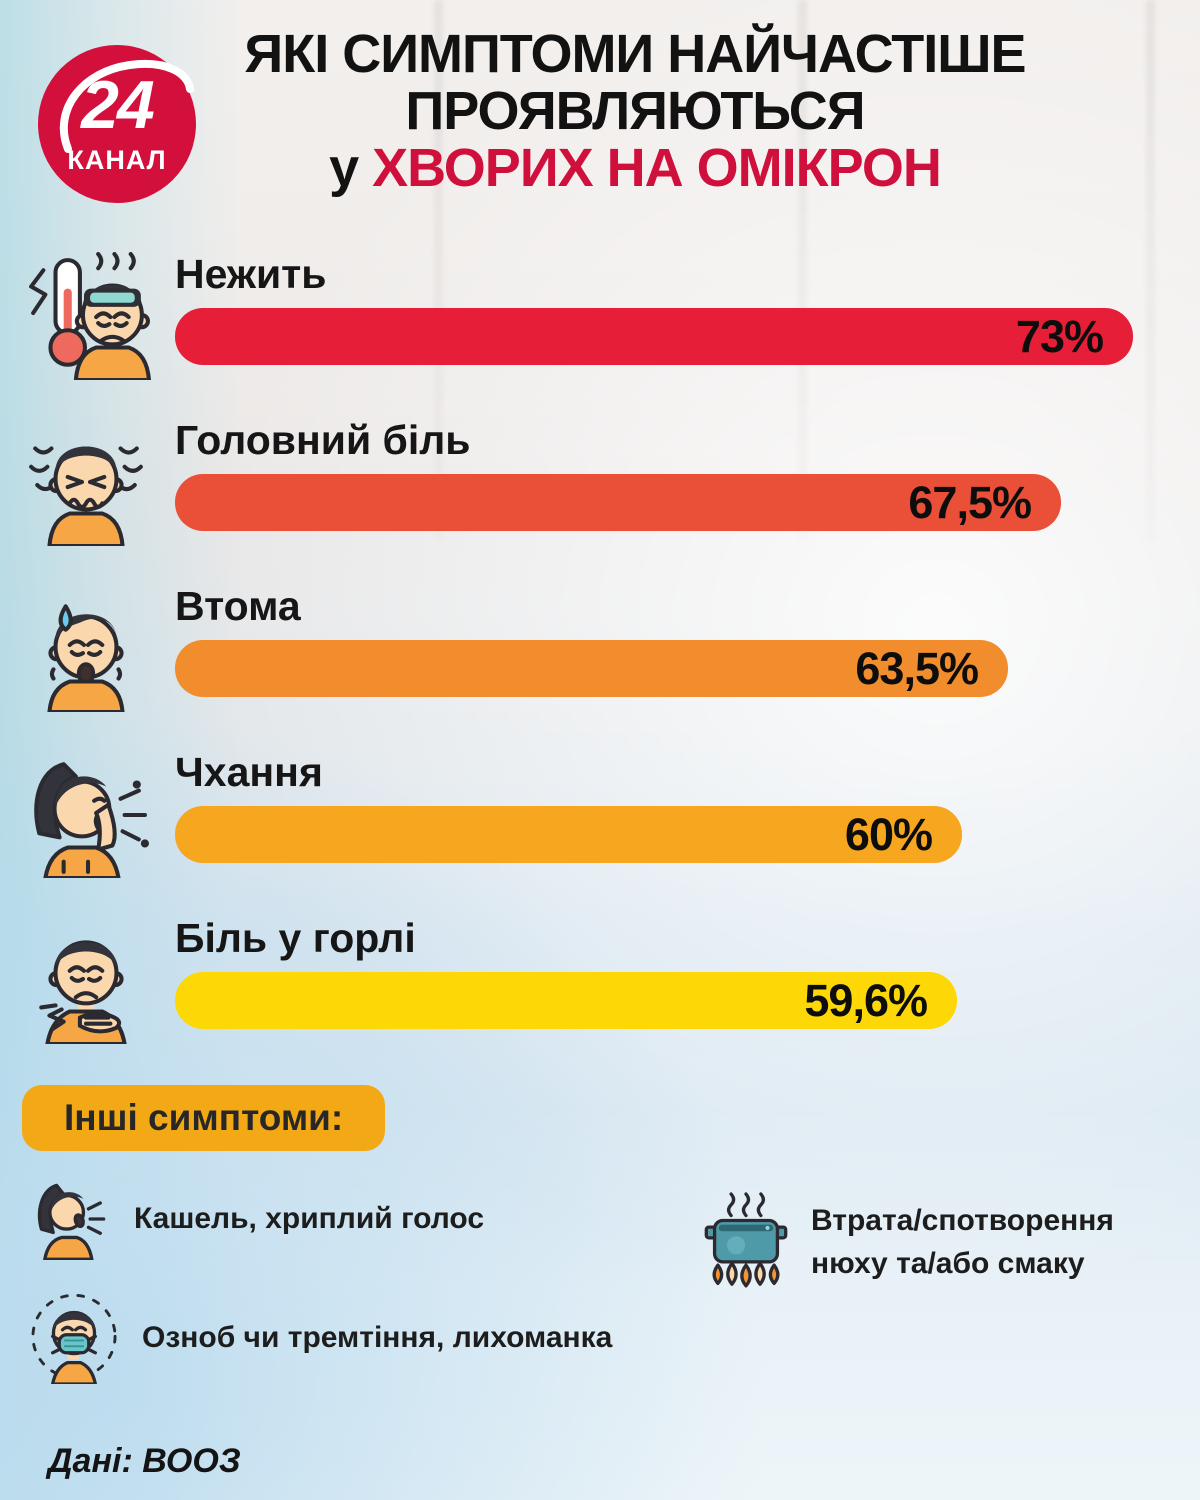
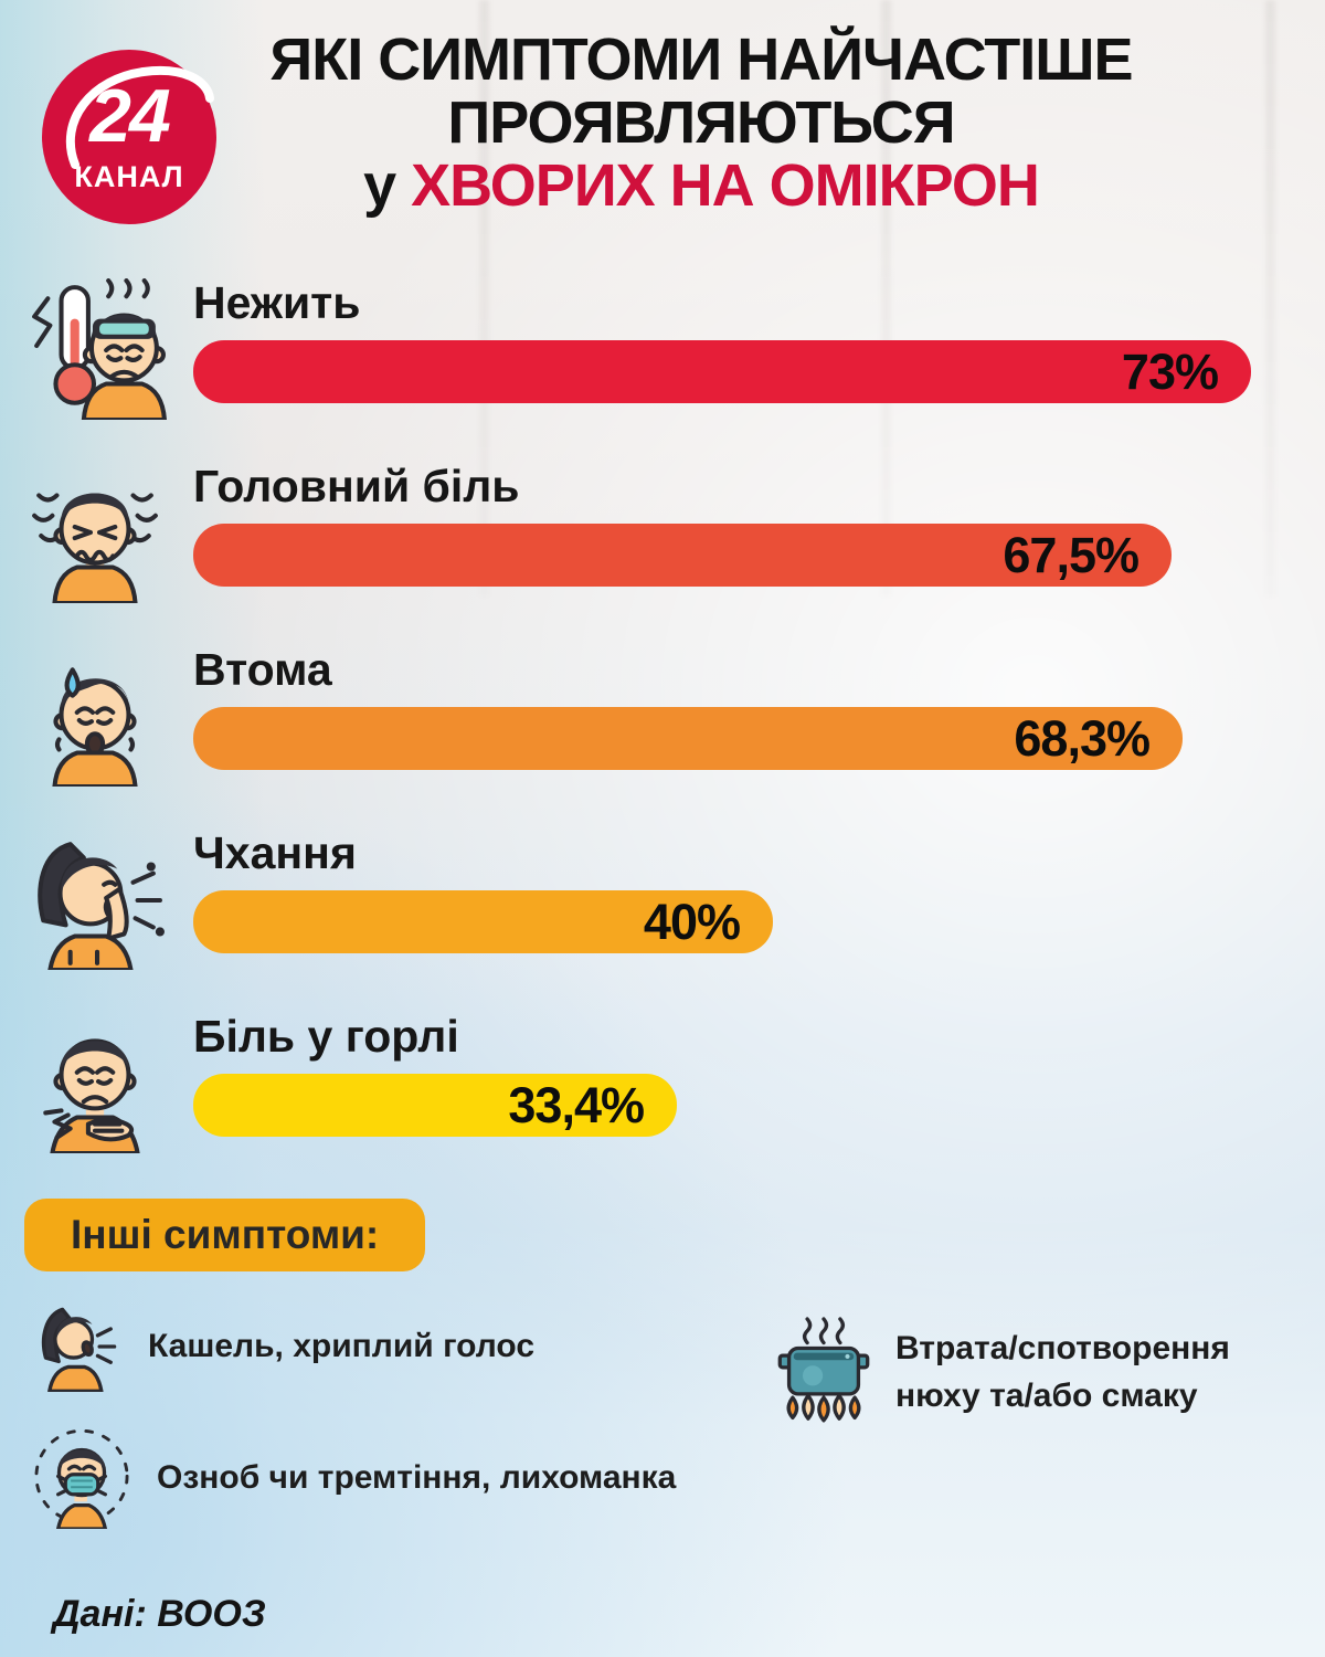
Втома: 63,5% -> 68,3%
Чхання: 60% -> 40%
Біль у горлі: 59,6% -> 33,4%
